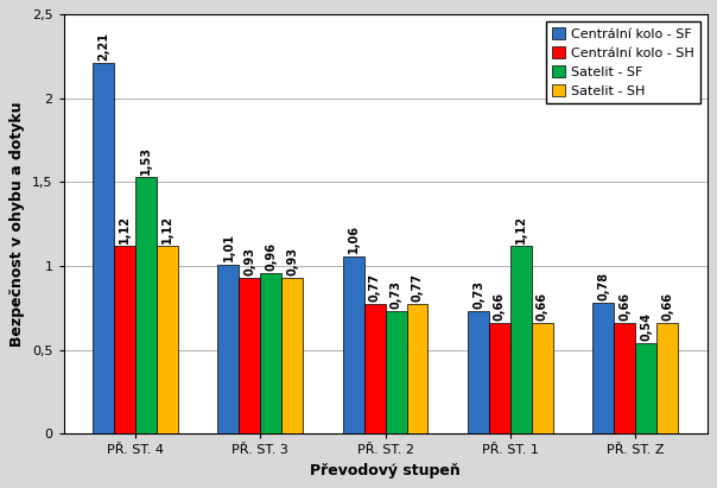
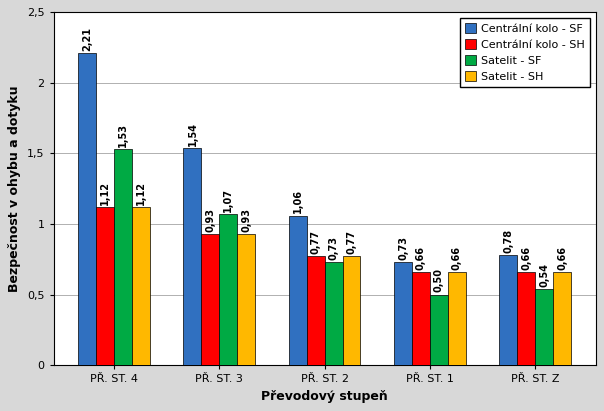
Centrální kolo - SF/PŘ. ST. 3: 1,01 -> 1,54
Satelit - SF/PŘ. ST. 3: 0,96 -> 1,07
Satelit - SF/PŘ. ST. 1: 1,12 -> 0,50
